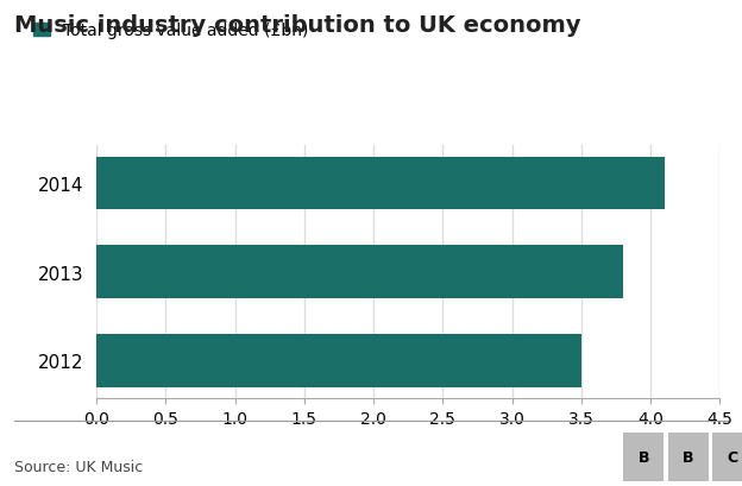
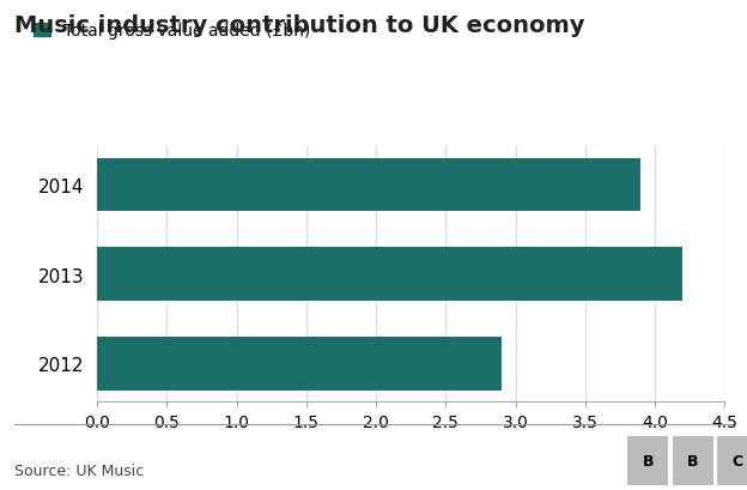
2014: 4.1 -> 3.9
2013: 3.8 -> 4.2
2012: 3.5 -> 2.9
